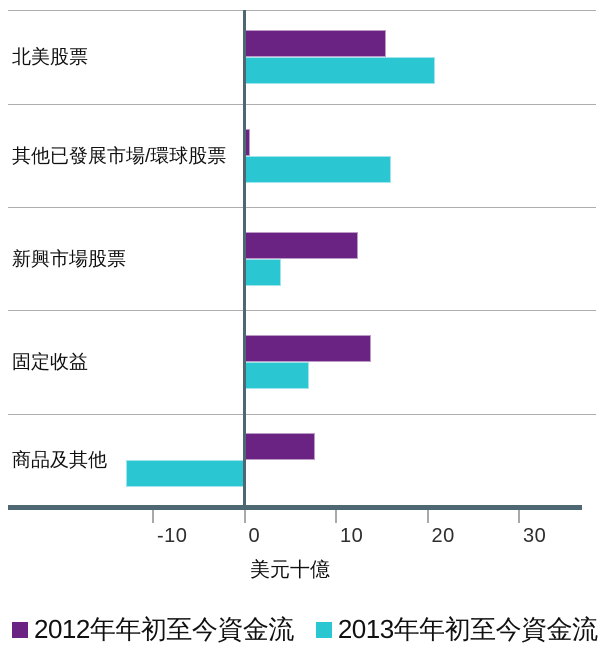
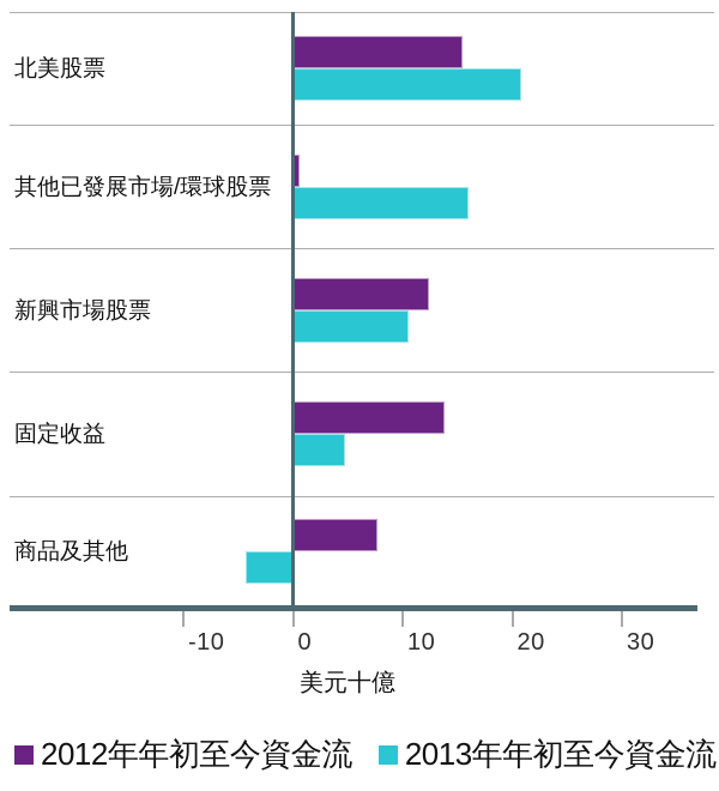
2013年年初至今資金流/新興市場股票: 4 -> 10
2013年年初至今資金流/固定收益: 7 -> 5
2013年年初至今資金流/商品及其他: -13 -> -4
